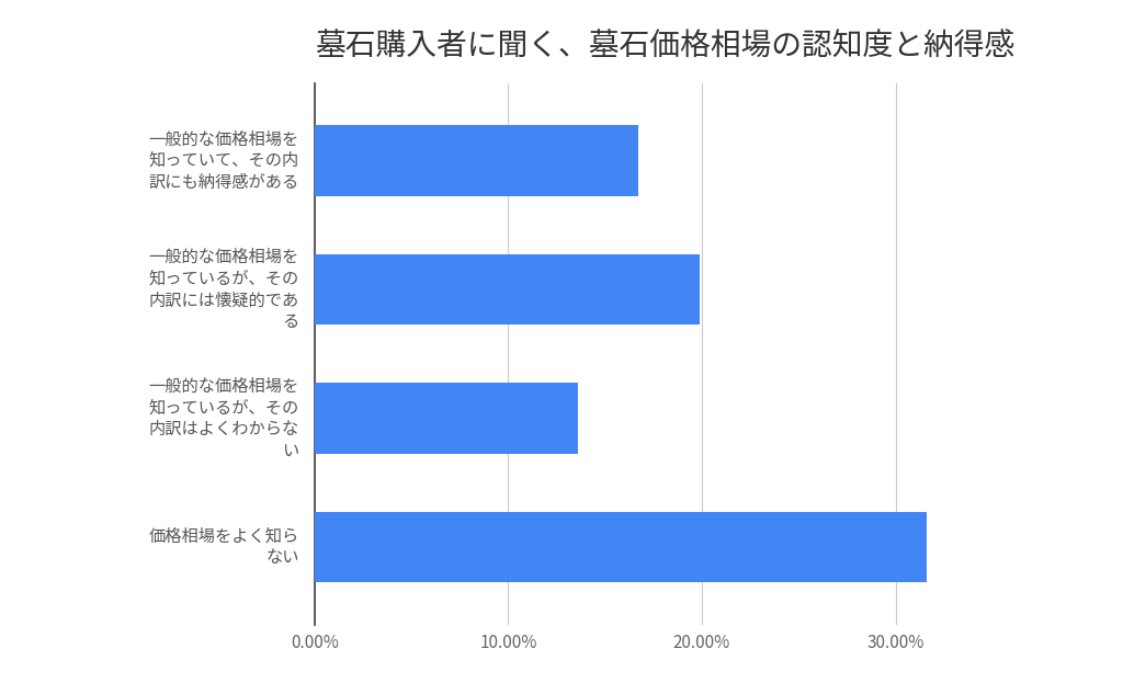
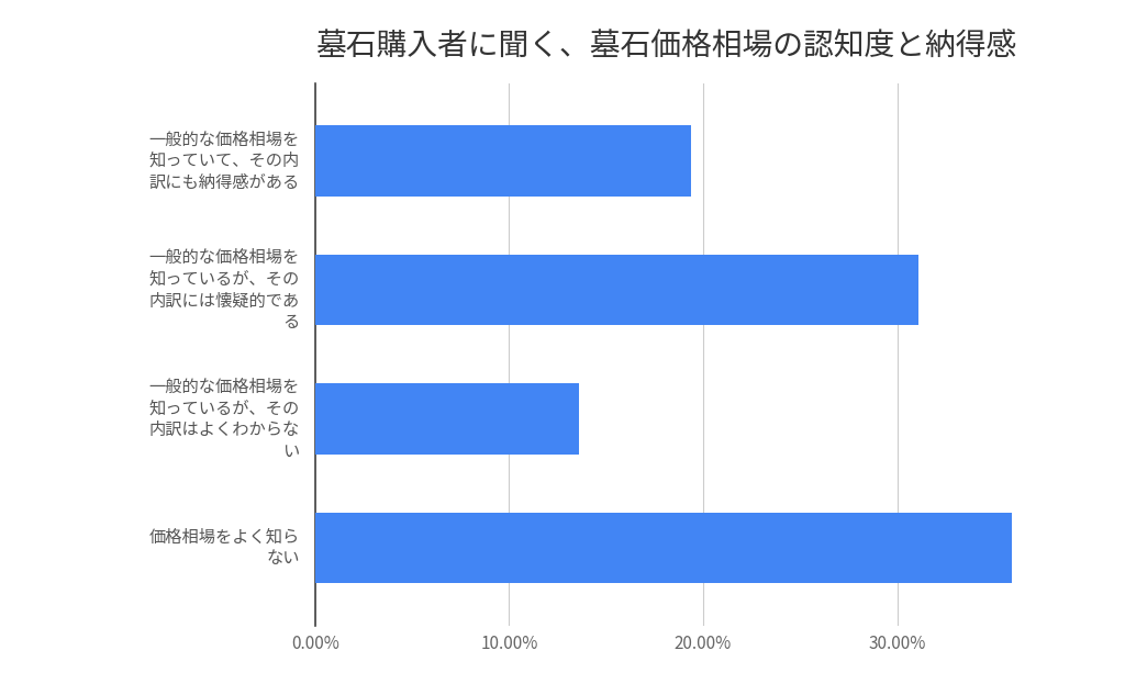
一般的な価格相場を 知っていて、その内 訳にも納得感がある: 16.7% -> 19.4%
一般的な価格相場を 知っているが、その 内訳には懐疑的であ る: 19.9% -> 31.1%
価格相場をよく知ら ない: 31.6% -> 35.9%
